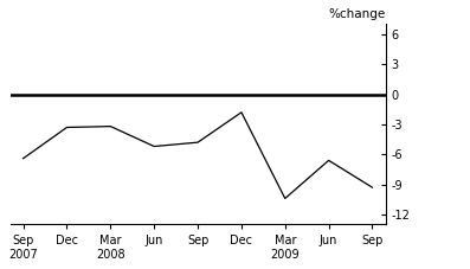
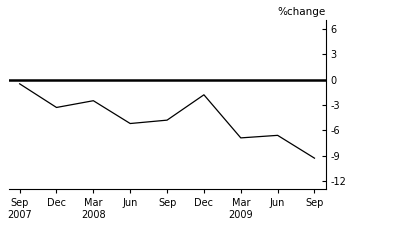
Sep 2007: -6.4 -> -0.5
Mar 2008: -3.2 -> -2.5
Mar 2009: -10.4 -> -6.9
